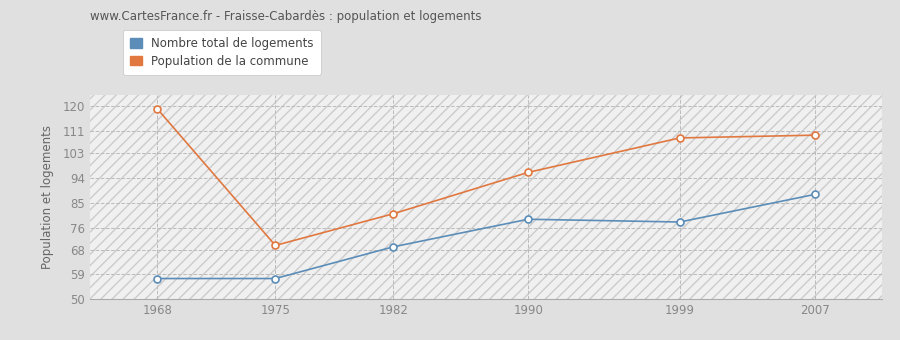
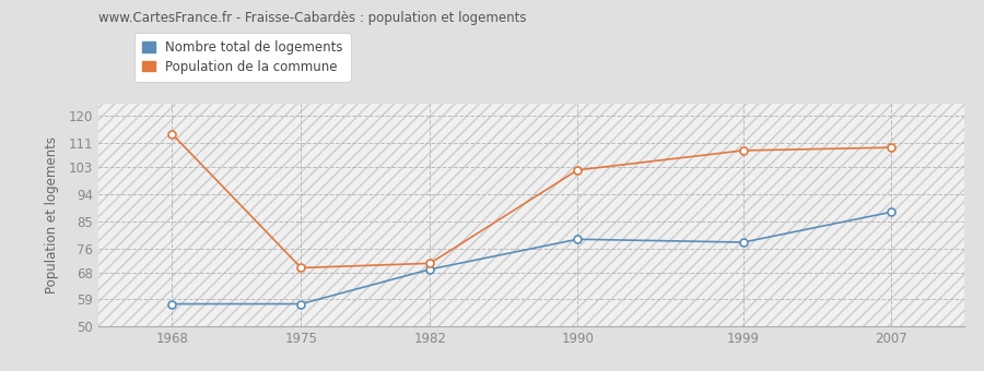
Population de la commune/1968: 119.0 -> 114.0
Population de la commune/1982: 81.0 -> 71.0
Population de la commune/1990: 96.0 -> 102.0
